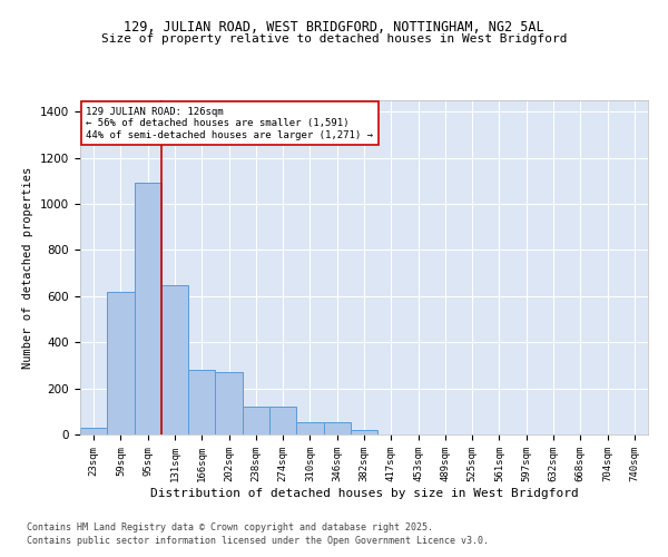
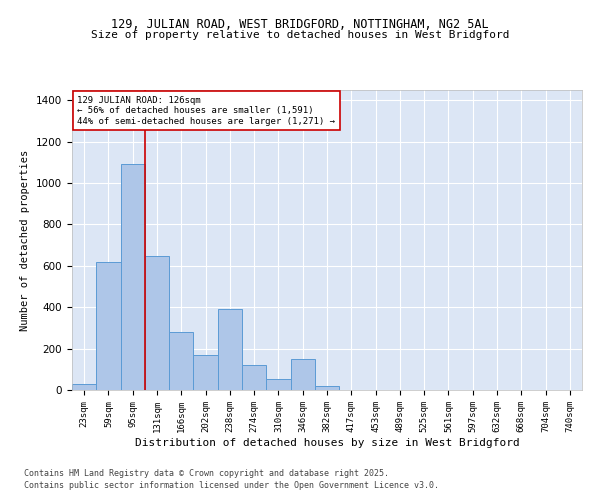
202sqm: 270 -> 170
238sqm: 120 -> 390
346sqm: 55 -> 150
